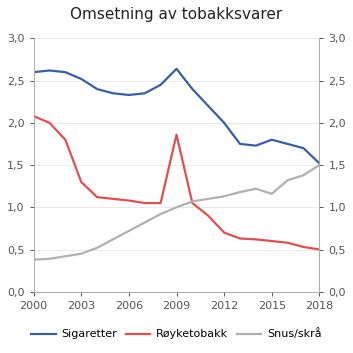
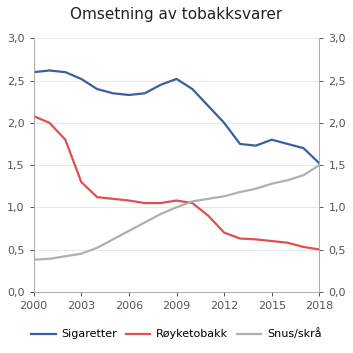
Sigaretter/2009: 2,64 -> 2,52
Røyketobakk/2009: 1,86 -> 1,08
Snus/skrå/2015: 1,16 -> 1,28
